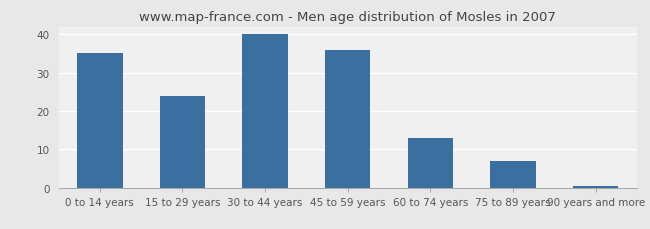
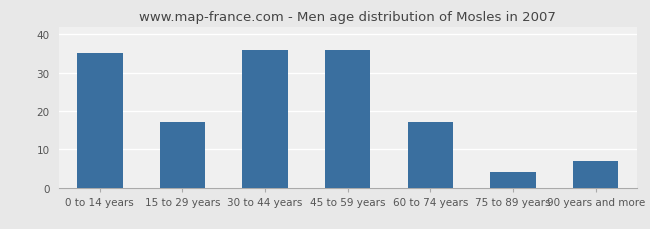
15 to 29 years: 24.0 -> 17.0
30 to 44 years: 40.0 -> 36.0
60 to 74 years: 13.0 -> 17.0
75 to 89 years: 7.0 -> 4.0
90 years and more: 0.5 -> 7.0
